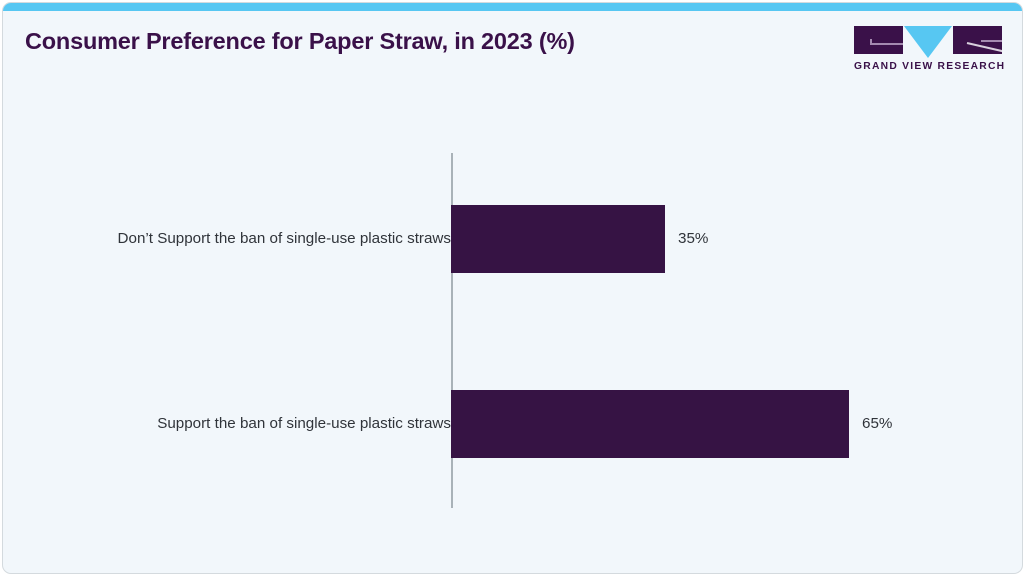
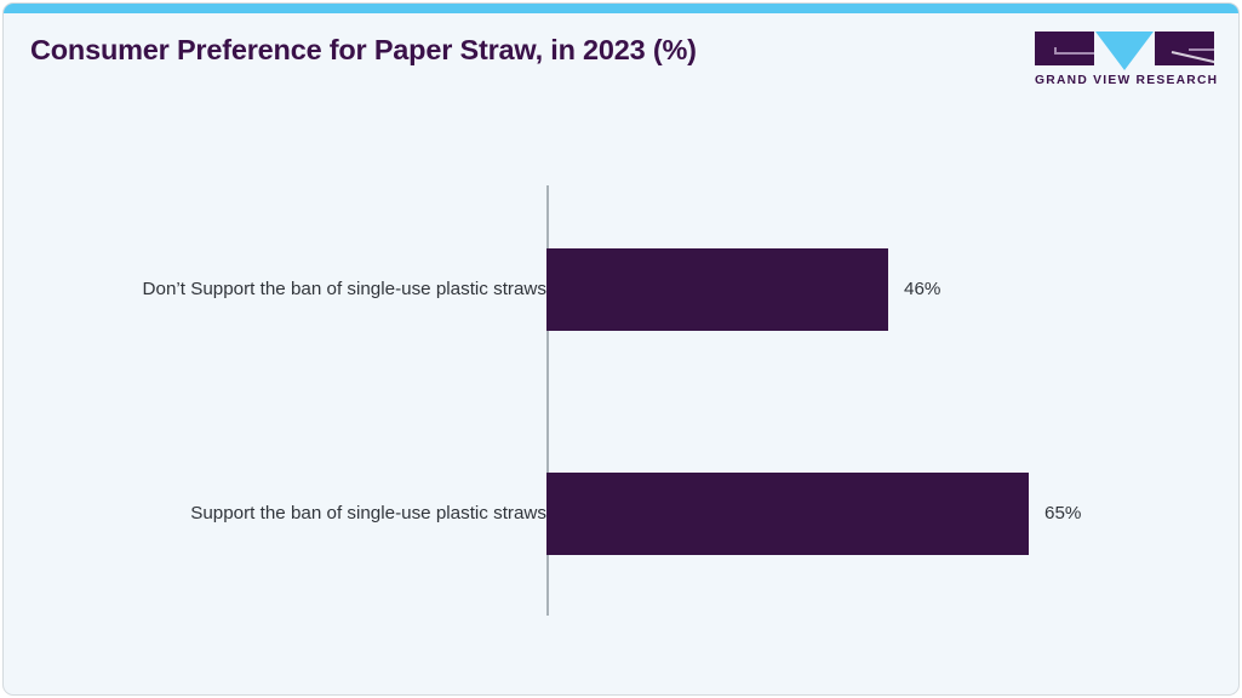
Don’t Support the ban of single-use plastic straws: 35% -> 46%
